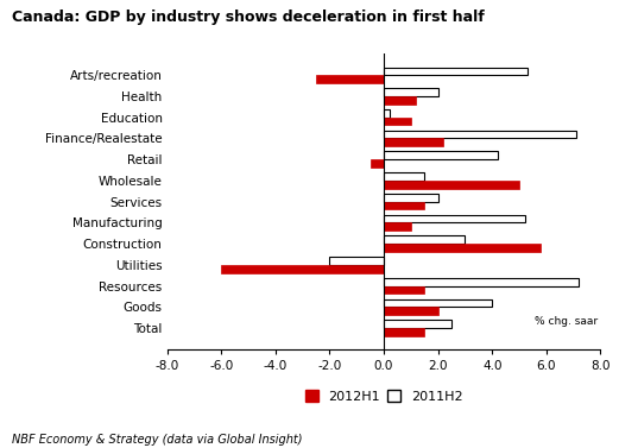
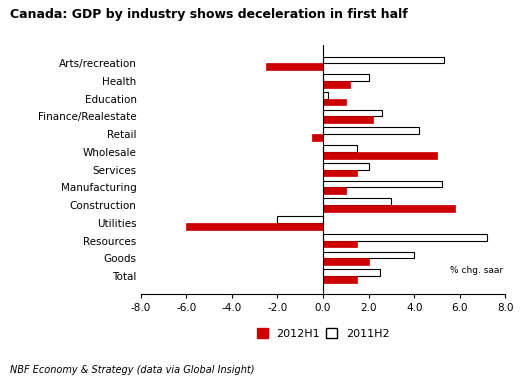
2011H2/Finance/Realestate: 7.1 -> 2.6
